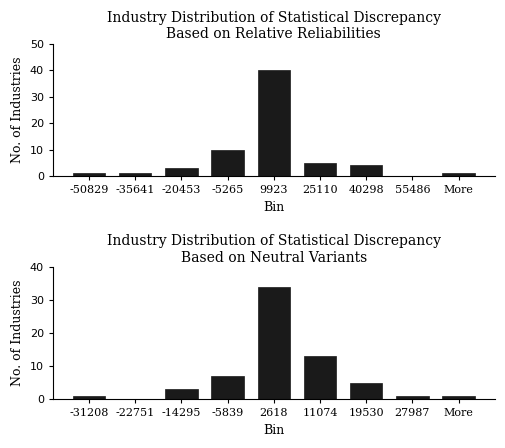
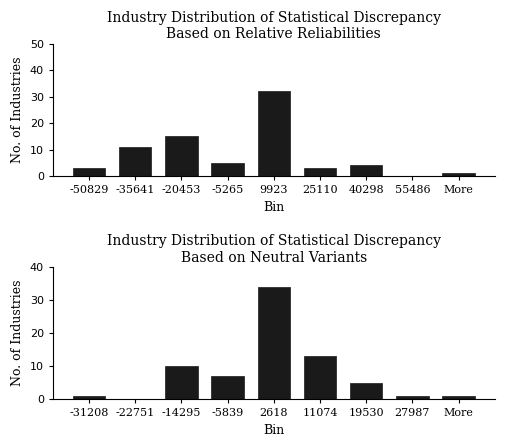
-50829: 1 -> 3
-35641: 1 -> 11
-20453: 3 -> 15
-5265: 10 -> 5
9923: 40 -> 32
25110: 5 -> 3
-14295: 3 -> 10
